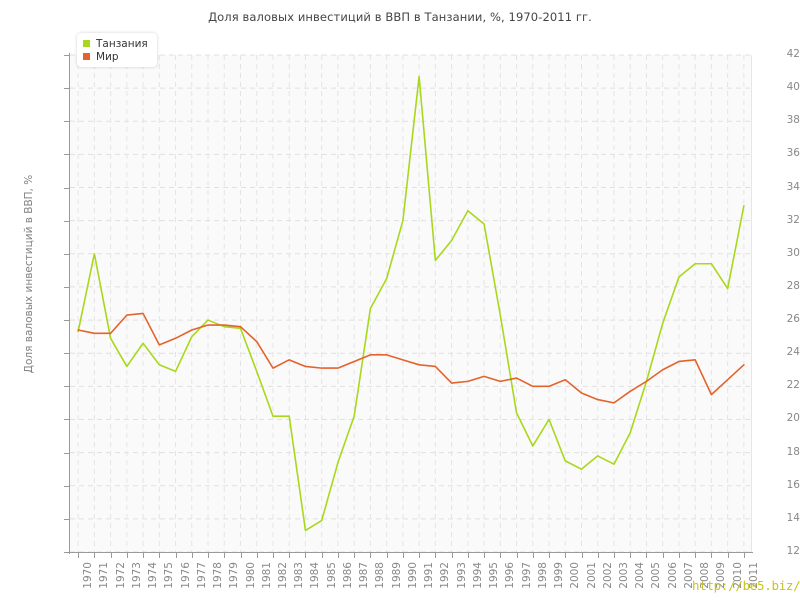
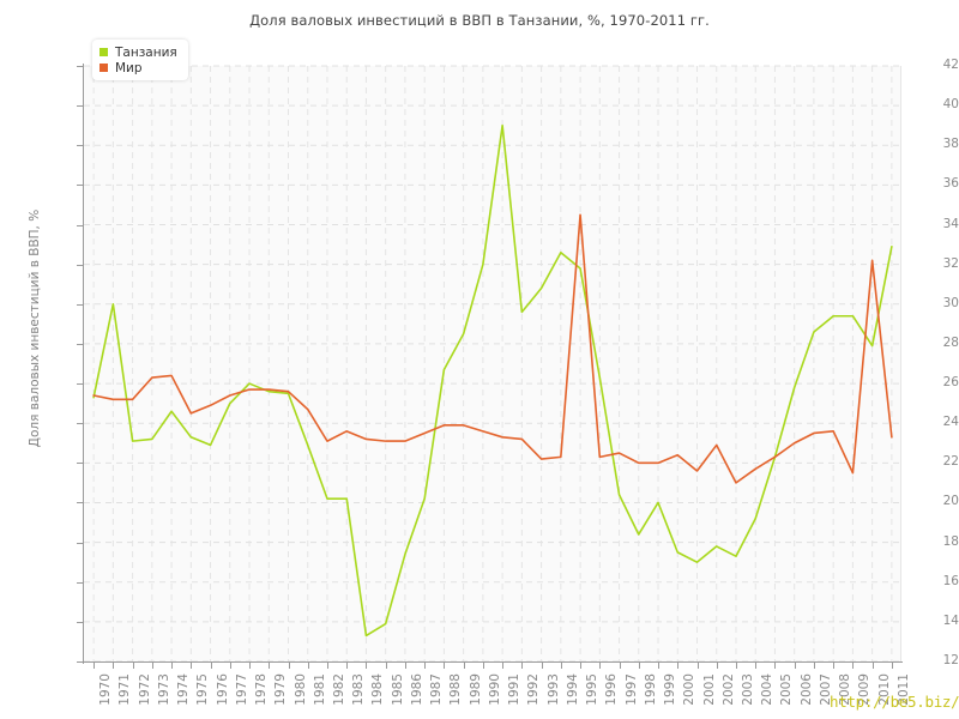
Танзания/1972: 24.9 -> 23.1
Танзания/1991: 40.7 -> 39.0
Мир/1995: 22.6 -> 34.5
Мир/2002: 21.2 -> 22.9
Мир/2010: 22.4 -> 32.2
